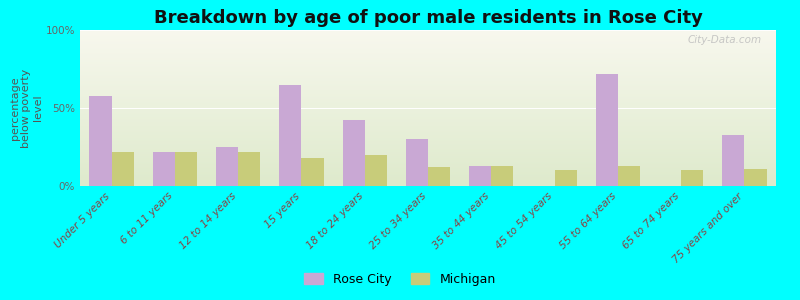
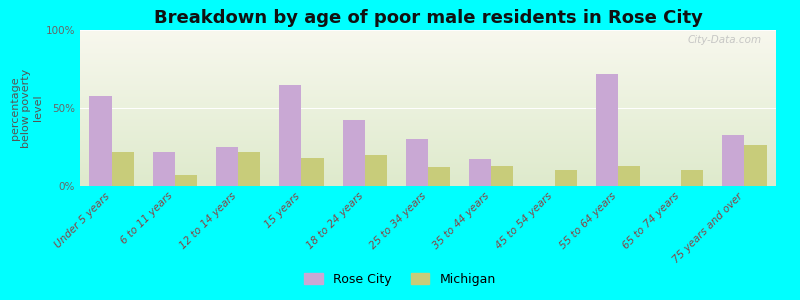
Michigan/6 to 11 years: 22% -> 7%
Rose City/35 to 44 years: 13% -> 17%
Michigan/75 years and over: 11% -> 26%
